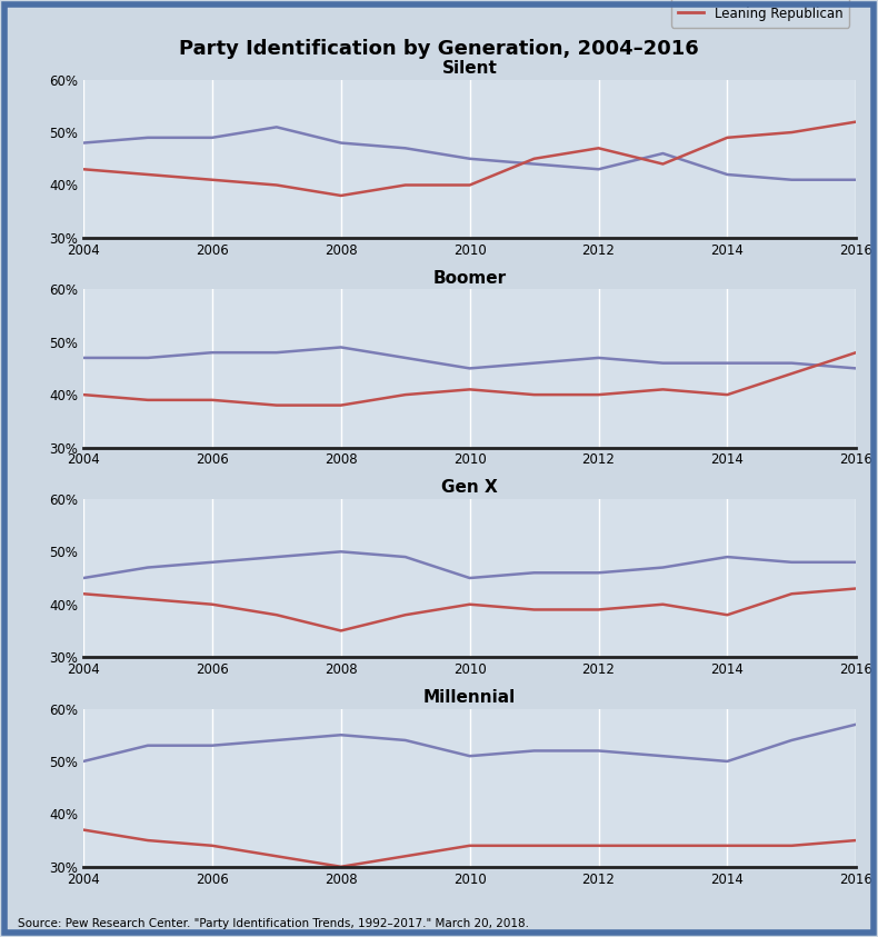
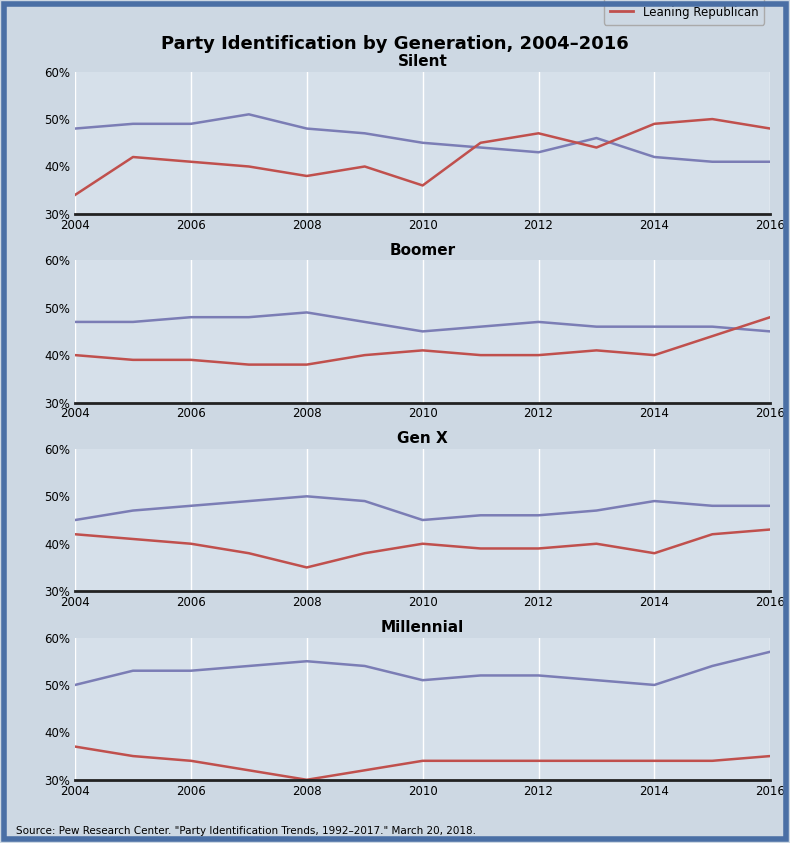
Silent/Leaning Republican/2004: 43% -> 34%
Silent/Leaning Republican/2010: 40% -> 36%
Silent/Leaning Republican/2016: 52% -> 48%
